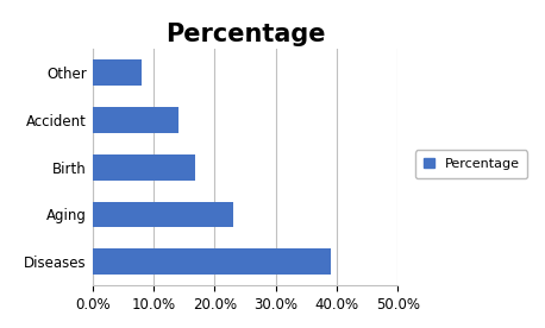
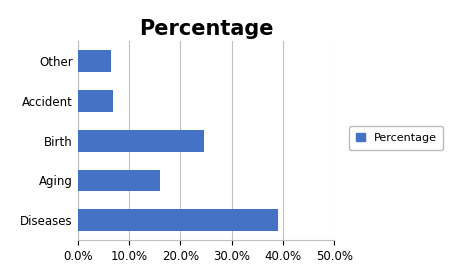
Other: 8.0% -> 6.4%
Accident: 14.0% -> 6.8%
Birth: 16.7% -> 24.6%
Aging: 23.0% -> 16.0%
